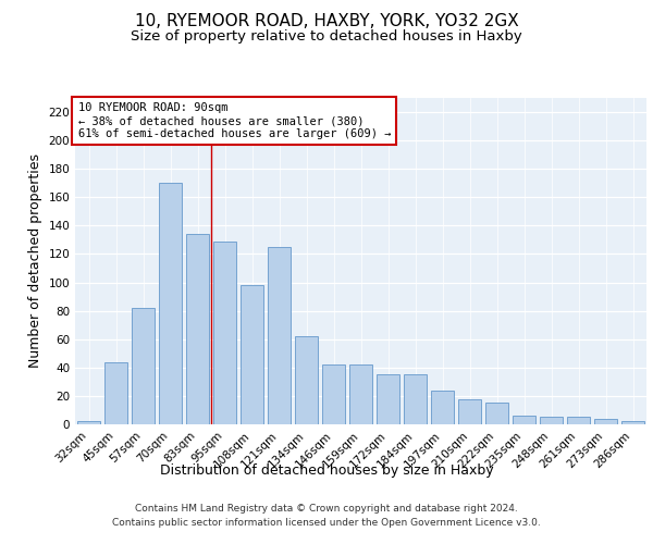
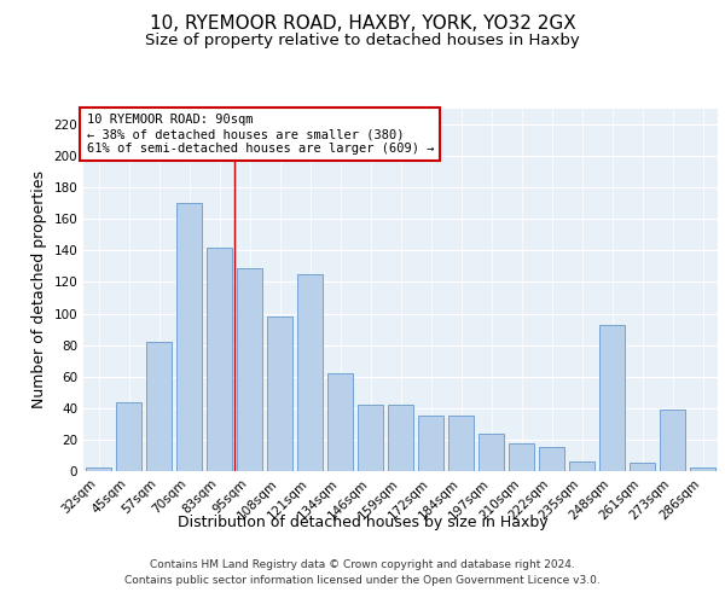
83sqm: 134 -> 142
248sqm: 5 -> 93
273sqm: 4 -> 39
